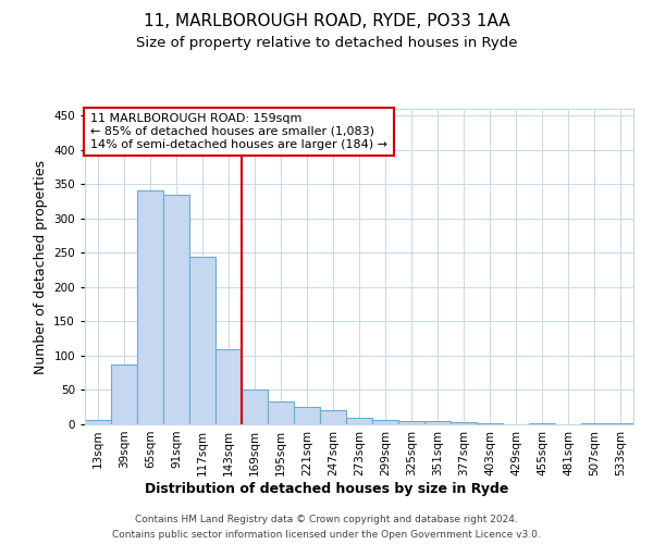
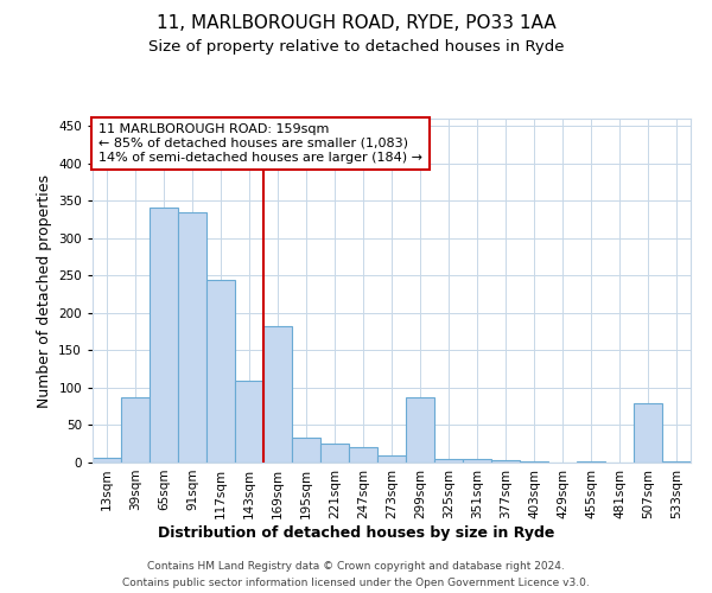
169sqm: 50 -> 182
299sqm: 6 -> 88
507sqm: 2 -> 80
